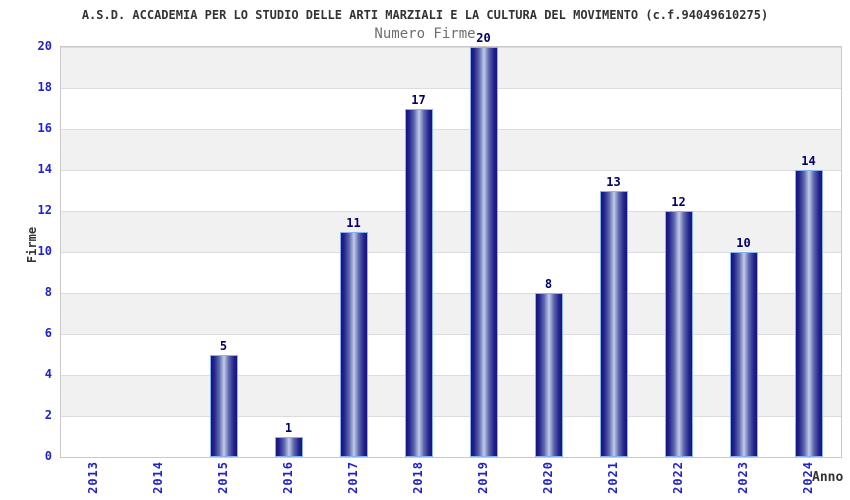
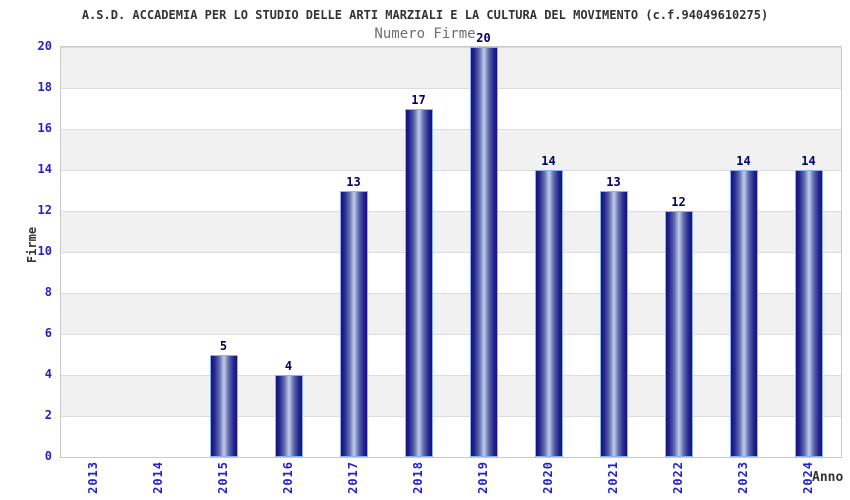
2016: 1 -> 4
2017: 11 -> 13
2020: 8 -> 14
2023: 10 -> 14
